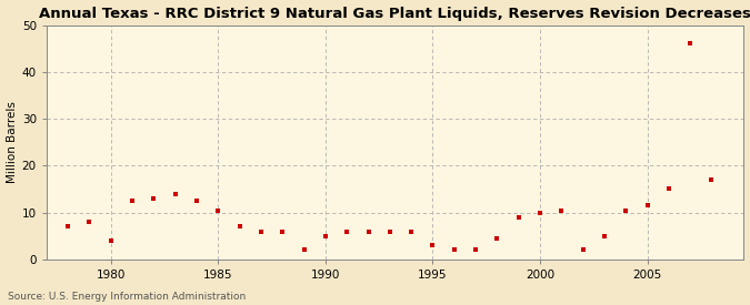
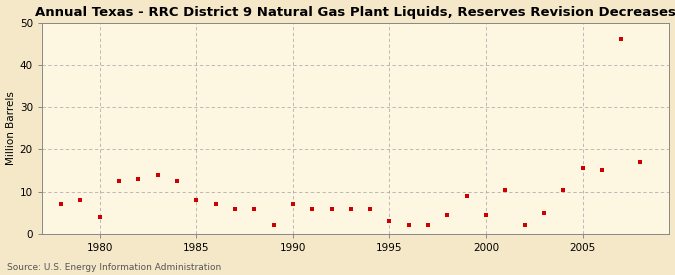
1985: 10.5 -> 8.0
1990: 5.0 -> 7.0
2000: 10.0 -> 4.5
2005: 11.5 -> 15.5
